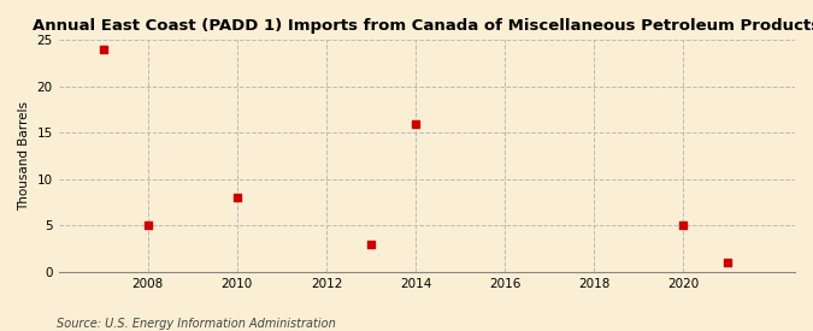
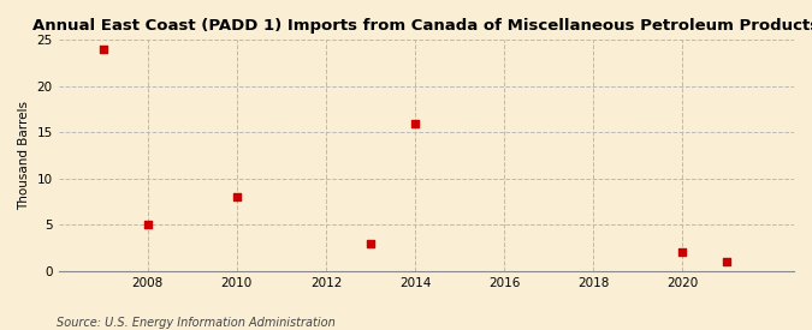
2020: 5 -> 2
